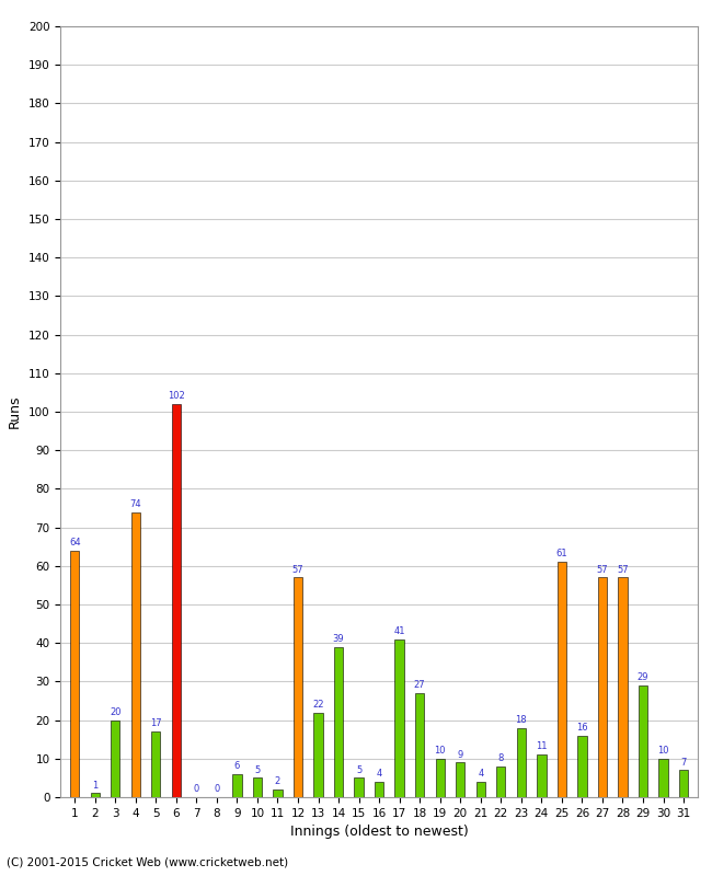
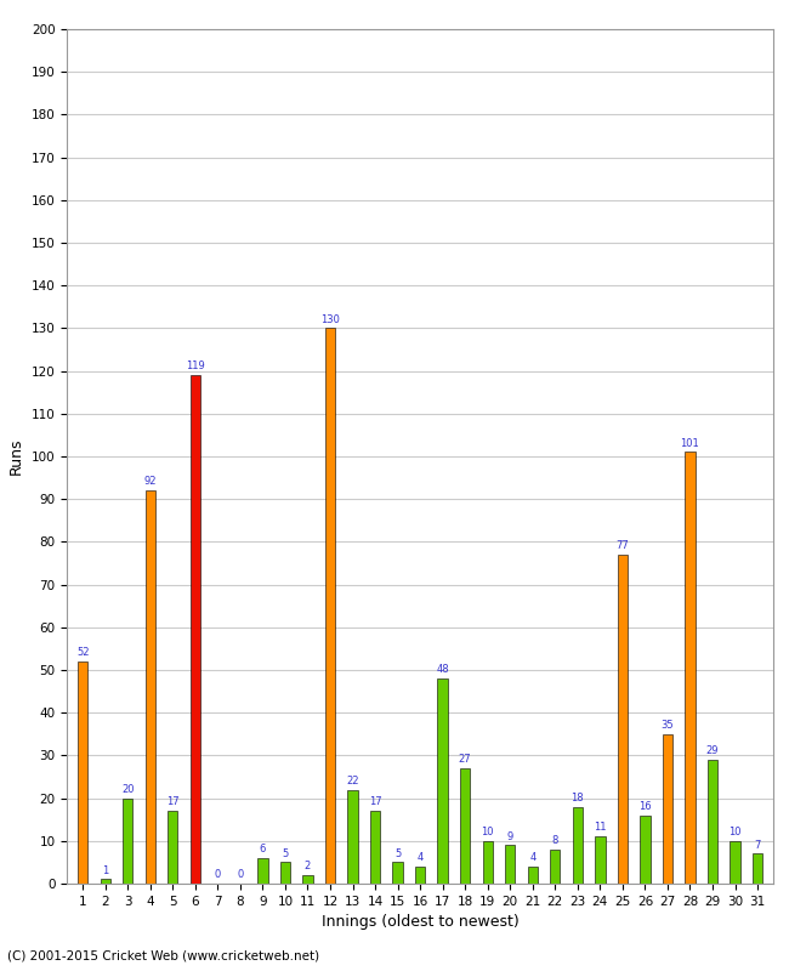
1: 64 -> 52
4: 74 -> 92
6: 102 -> 119
12: 57 -> 130
14: 39 -> 17
17: 41 -> 48
25: 61 -> 77
27: 57 -> 35
28: 57 -> 101
